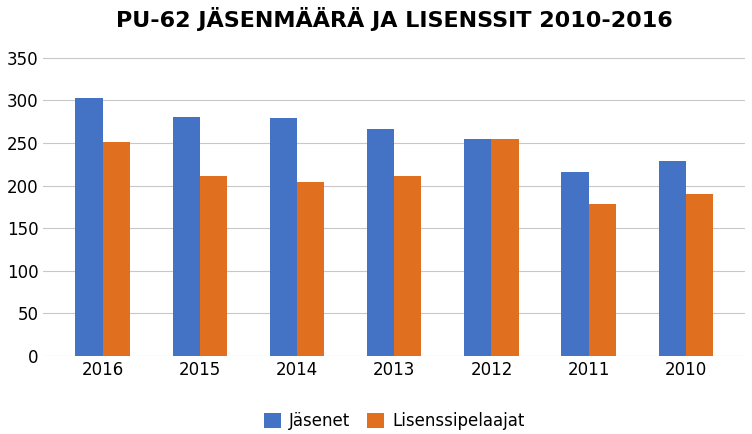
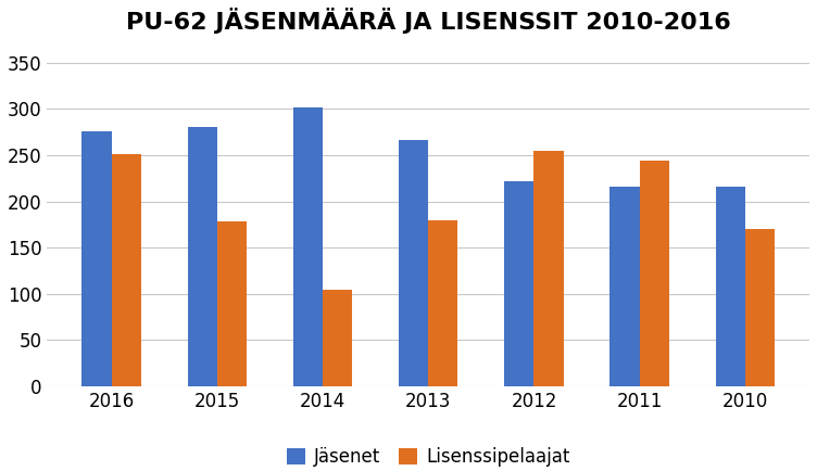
Jäsenet/2016: 303 -> 276
Lisenssipelaajat/2015: 211 -> 178
Jäsenet/2014: 279 -> 302
Lisenssipelaajat/2014: 204 -> 104
Lisenssipelaajat/2013: 211 -> 180
Jäsenet/2012: 255 -> 222
Lisenssipelaajat/2011: 178 -> 244
Jäsenet/2010: 229 -> 216
Lisenssipelaajat/2010: 190 -> 170
